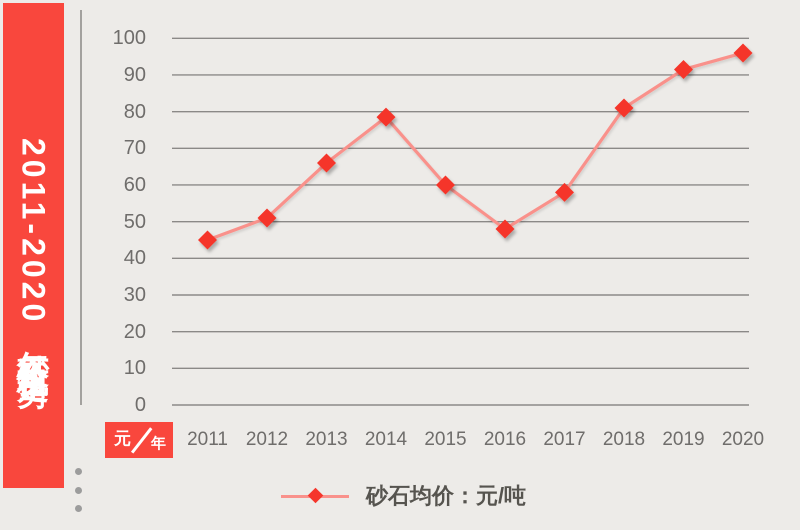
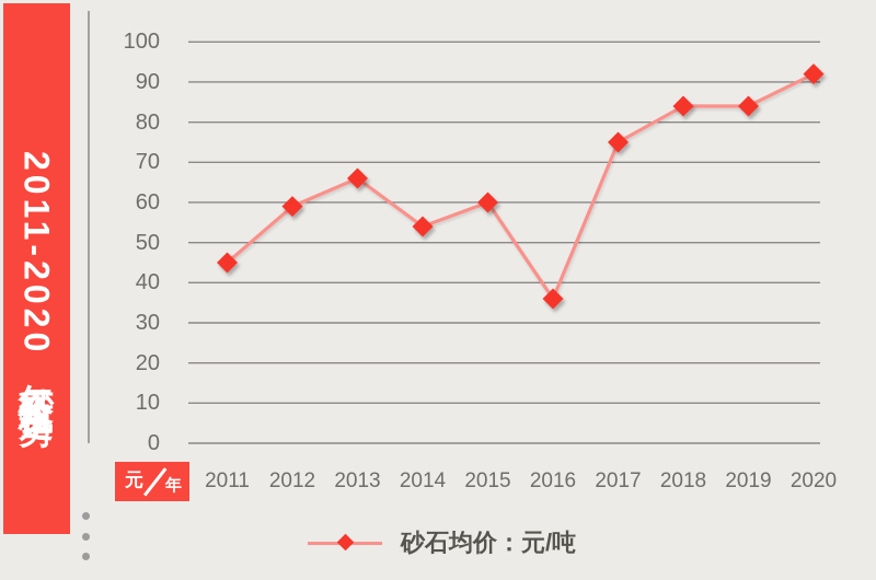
2012: 51 -> 59
2014: 78 -> 54
2016: 48 -> 36
2017: 58 -> 75
2018: 81 -> 84
2019: 92 -> 84
2020: 96 -> 92
